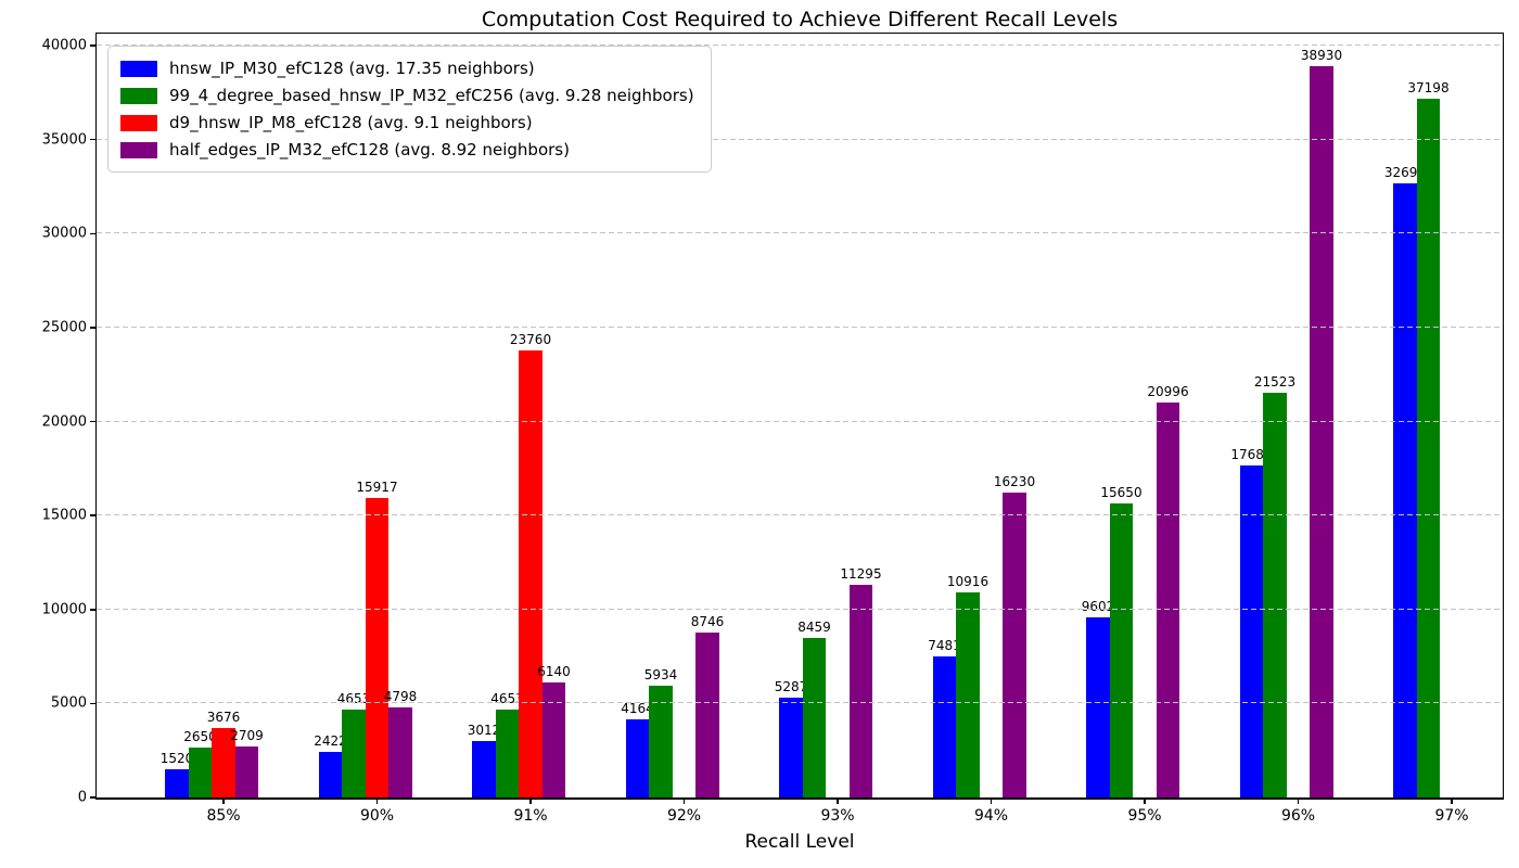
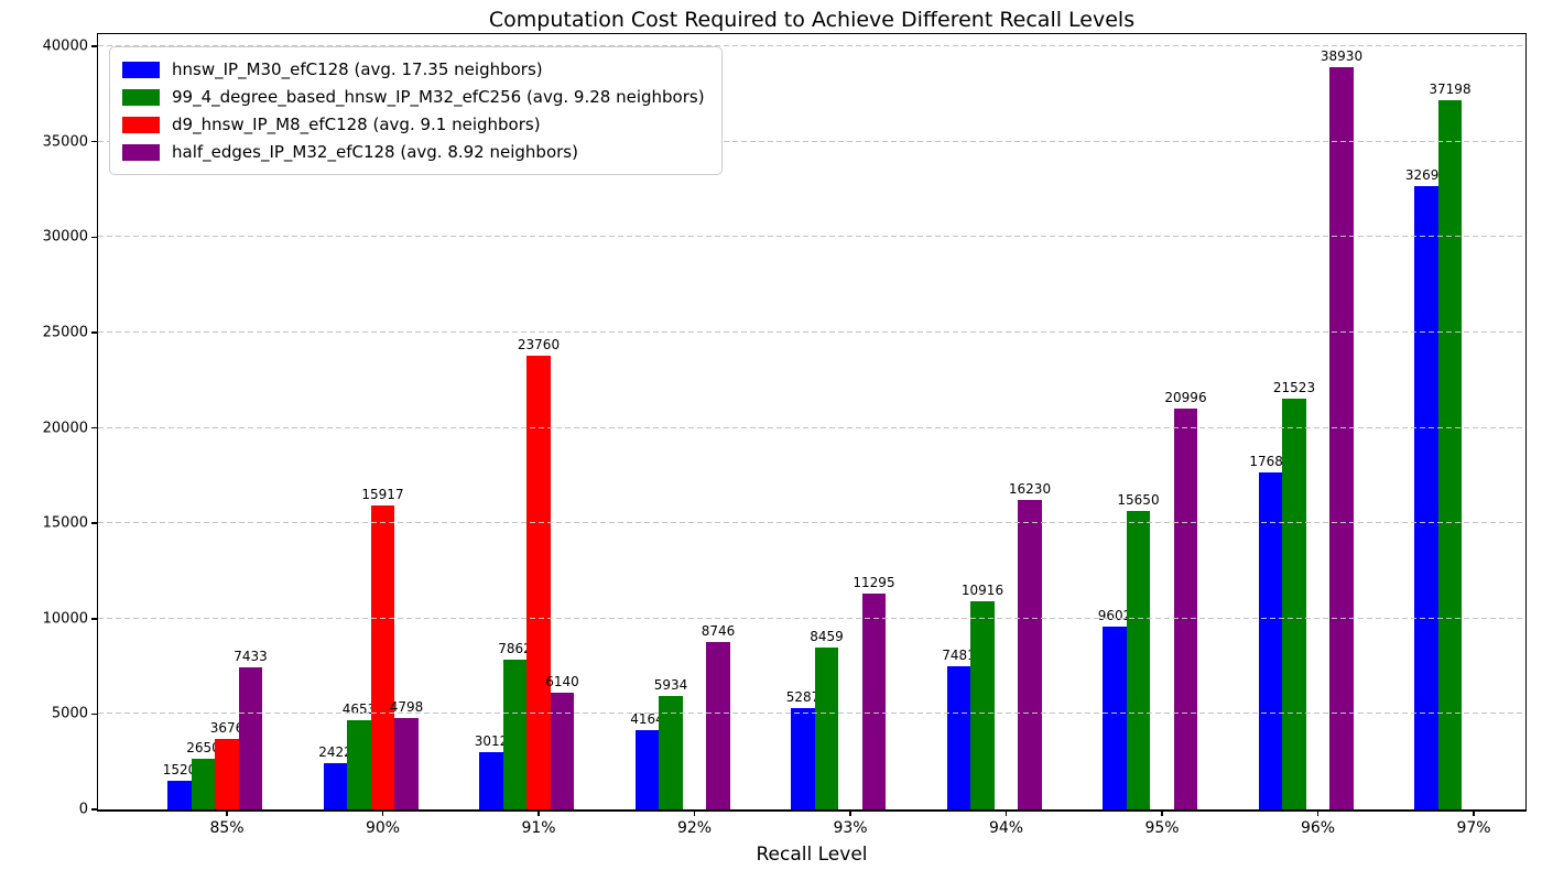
half_edges_IP_M32_efC128 (avg. 8.92 neighbors)/85%: 2709 -> 7433
99_4_degree_based_hnsw_IP_M32_efC256 (avg. 9.28 neighbors)/91%: 4653 -> 7862
